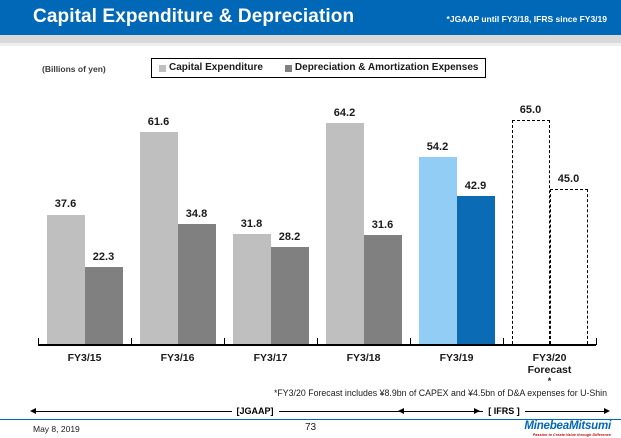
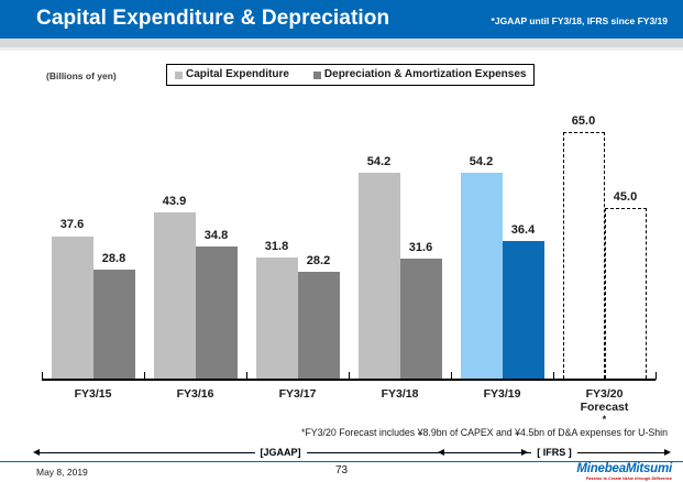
Depreciation & Amortization Expenses/FY3/15: 22.3 -> 28.8
Capital Expenditure/FY3/16: 61.6 -> 43.9
Capital Expenditure/FY3/18: 64.2 -> 54.2
Depreciation & Amortization Expenses/FY3/19: 42.9 -> 36.4
